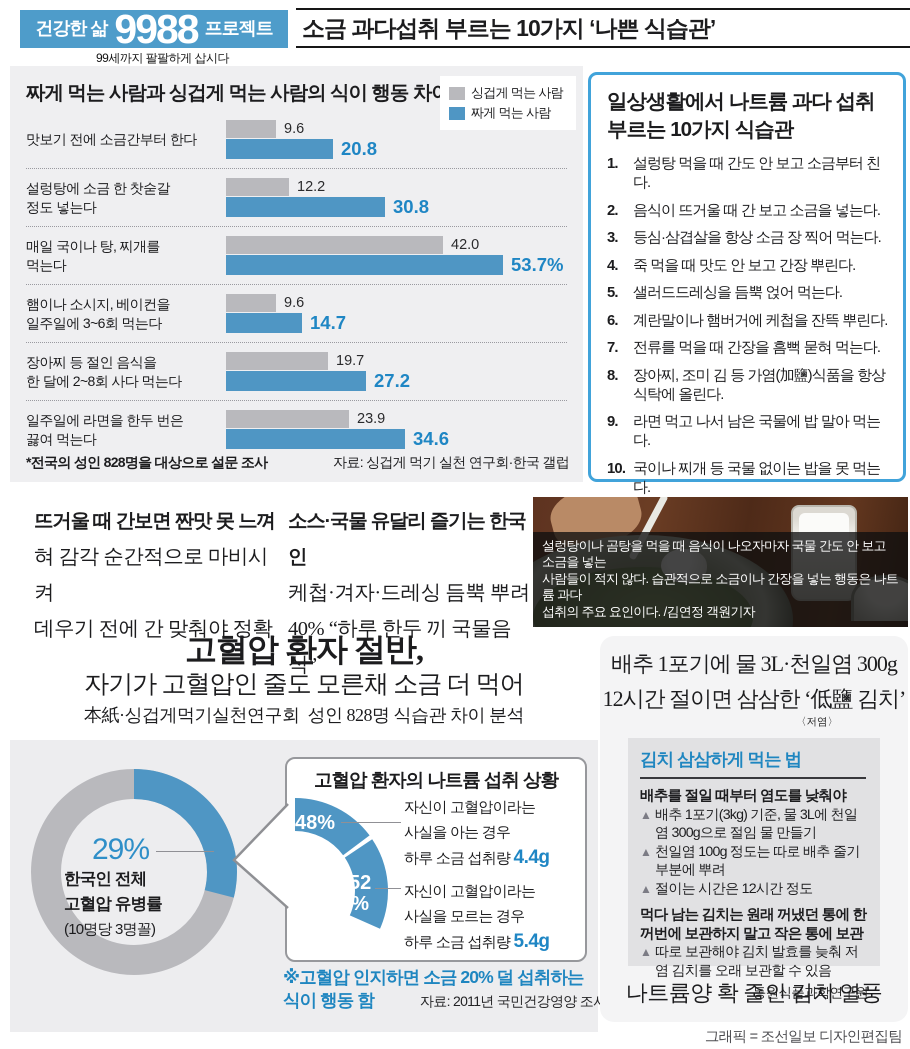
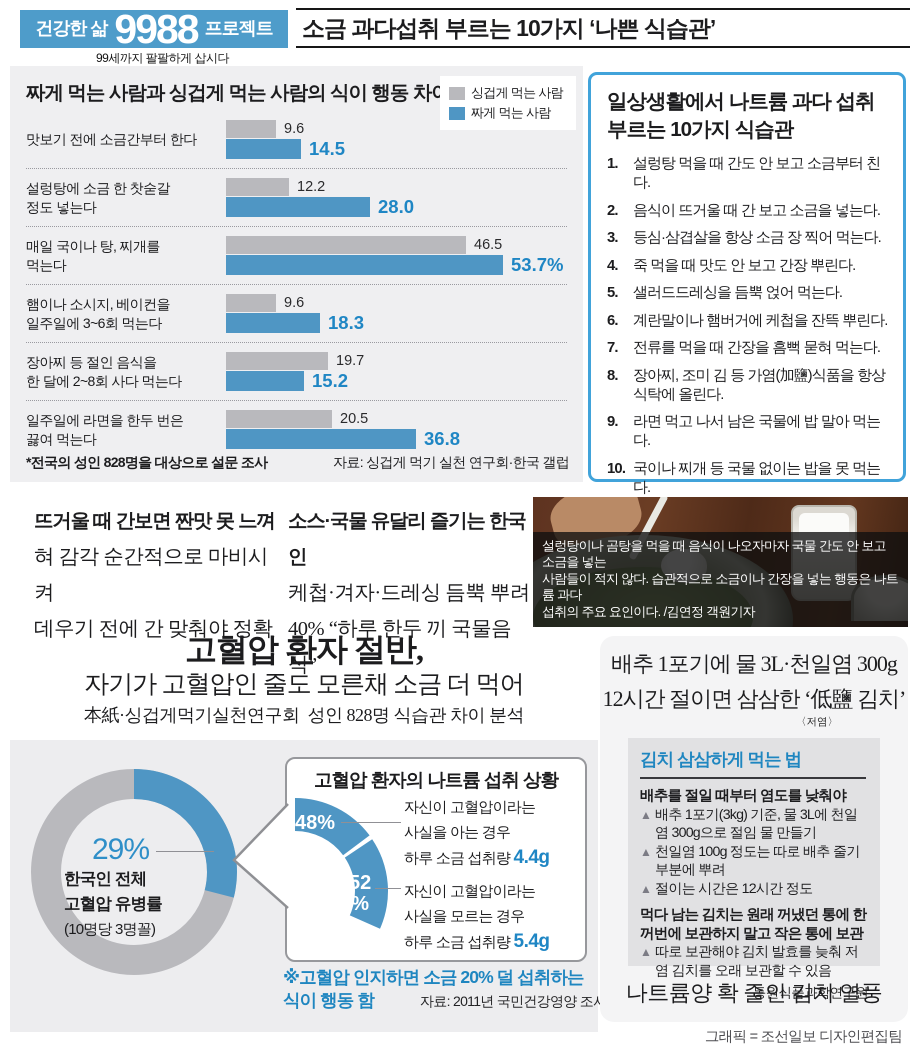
짜게 먹는 사람과 싱겁게 먹는 사람의 식이 행동 차이/짜게 먹는 사람/맛보기 전에 소금간부터 한다: 20.8 -> 14.5
짜게 먹는 사람과 싱겁게 먹는 사람의 식이 행동 차이/짜게 먹는 사람/설렁탕에 소금 한 찻숟갈 정도 넣는다: 30.8 -> 28.0
짜게 먹는 사람과 싱겁게 먹는 사람의 식이 행동 차이/싱겁게 먹는 사람/매일 국이나 탕, 찌개를 먹는다: 42.0 -> 46.5
짜게 먹는 사람과 싱겁게 먹는 사람의 식이 행동 차이/짜게 먹는 사람/햄이나 소시지, 베이컨을 일주일에 3~6회 먹는다: 14.7 -> 18.3
짜게 먹는 사람과 싱겁게 먹는 사람의 식이 행동 차이/짜게 먹는 사람/장아찌 등 절인 음식을 한 달에 2~8회 사다 먹는다: 27.2 -> 15.2
짜게 먹는 사람과 싱겁게 먹는 사람의 식이 행동 차이/싱겁게 먹는 사람/일주일에 라면을 한두 번은 끓여 먹는다: 23.9 -> 20.5
짜게 먹는 사람과 싱겁게 먹는 사람의 식이 행동 차이/짜게 먹는 사람/일주일에 라면을 한두 번은 끓여 먹는다: 34.6 -> 36.8
